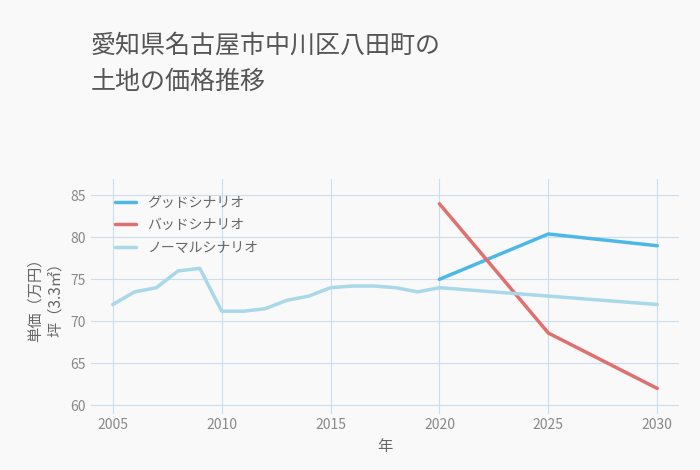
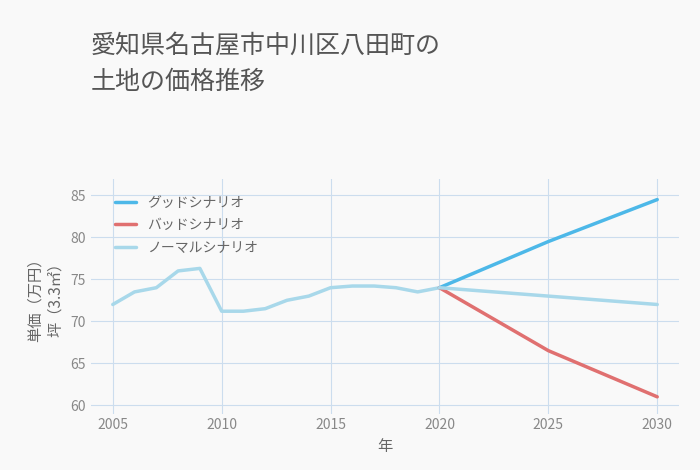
グッドシナリオ/2020: 75.0 -> 74.0
バッドシナリオ/2020: 84.0 -> 74.0
グッドシナリオ/2025: 80.4 -> 79.5
バッドシナリオ/2025: 68.6 -> 66.5
グッドシナリオ/2030: 79.0 -> 84.5
バッドシナリオ/2030: 62.0 -> 61.0
